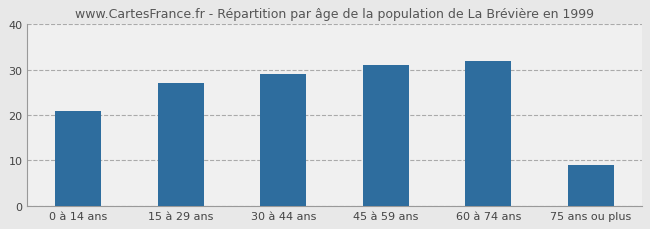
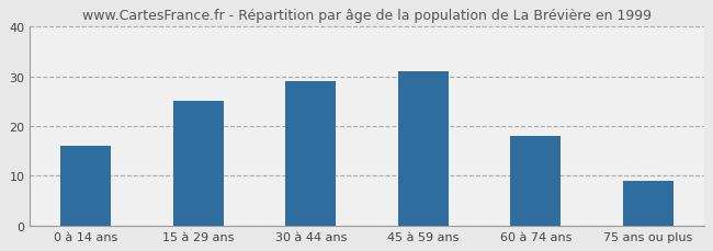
0 à 14 ans: 21 -> 16
15 à 29 ans: 27 -> 25
60 à 74 ans: 32 -> 18
